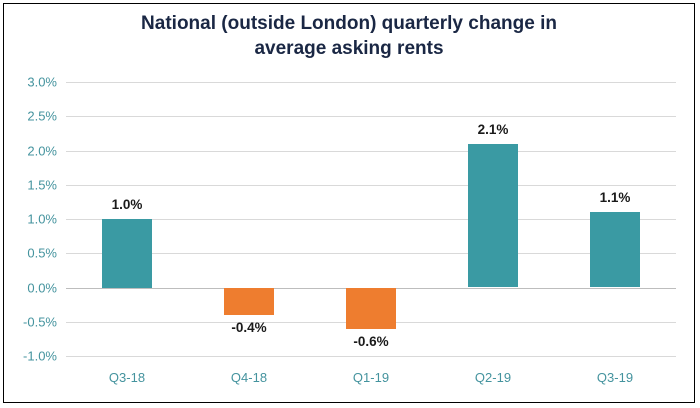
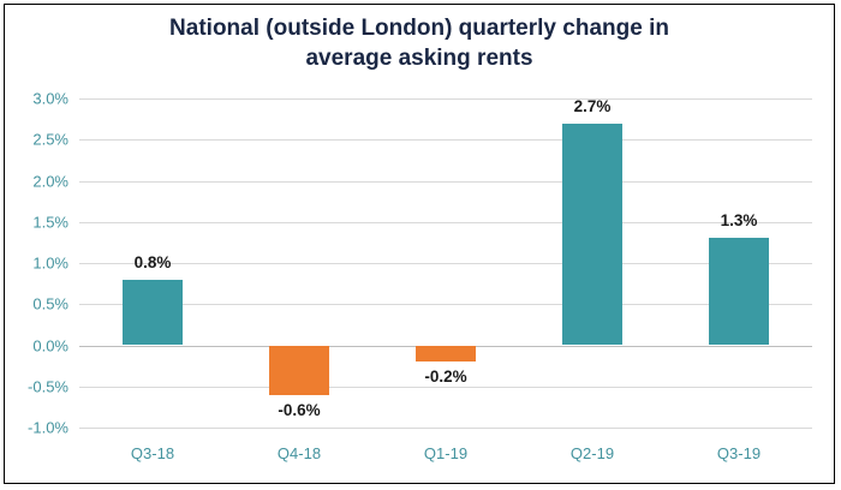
Q3-18: 1.0% -> 0.8%
Q4-18: -0.4% -> -0.6%
Q1-19: -0.6% -> -0.2%
Q2-19: 2.1% -> 2.7%
Q3-19: 1.1% -> 1.3%
